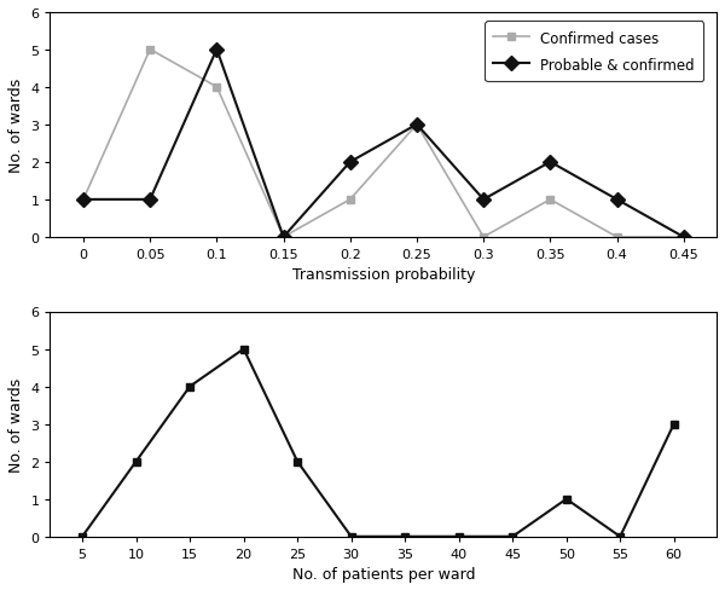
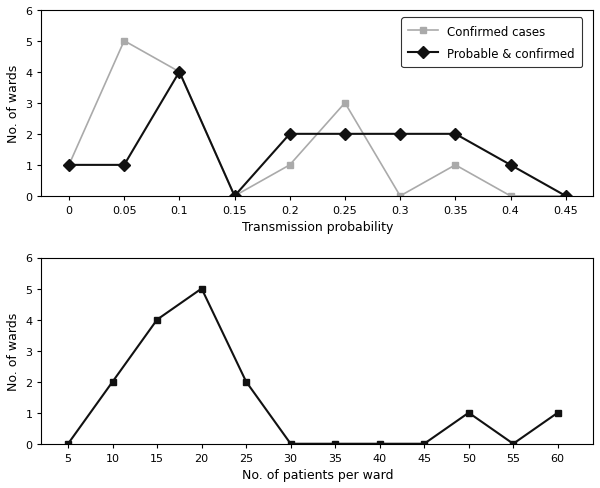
Probable & confirmed/0.1: 5 -> 4
Probable & confirmed/0.25: 3 -> 2
Probable & confirmed/0.3: 1 -> 2
60: 3 -> 1
